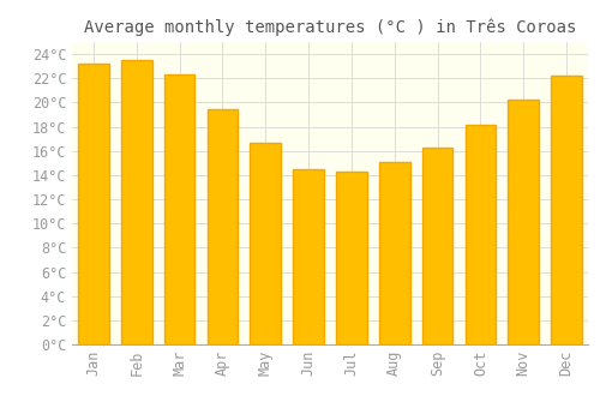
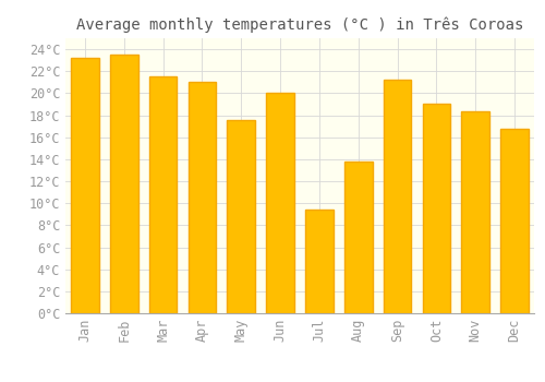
Mar: 22.3°C -> 21.5°C
Apr: 19.4°C -> 21.0°C
May: 16.7°C -> 17.6°C
Jun: 14.5°C -> 20.0°C
Jul: 14.3°C -> 9.4°C
Aug: 15.1°C -> 13.8°C
Sep: 16.3°C -> 21.2°C
Oct: 18.2°C -> 19.0°C
Nov: 20.2°C -> 18.4°C
Dec: 22.2°C -> 16.8°C
